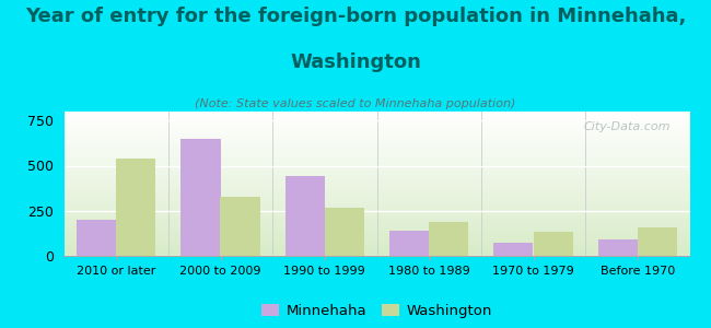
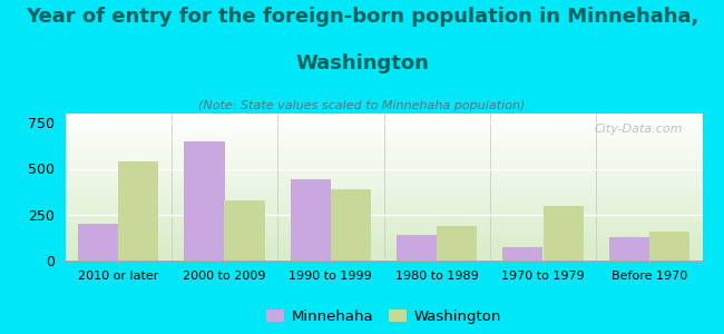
Washington/1990 to 1999: 260 -> 390
Washington/1970 to 1979: 140 -> 300
Minnehaha/Before 1970: 90 -> 130
